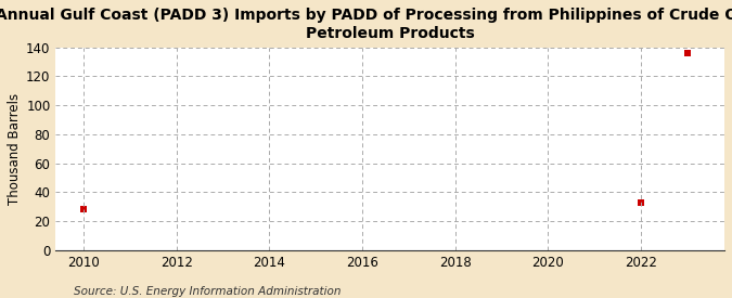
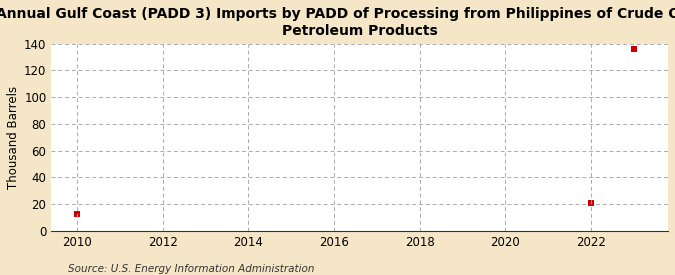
2010: 28 -> 13
2022: 33 -> 21
